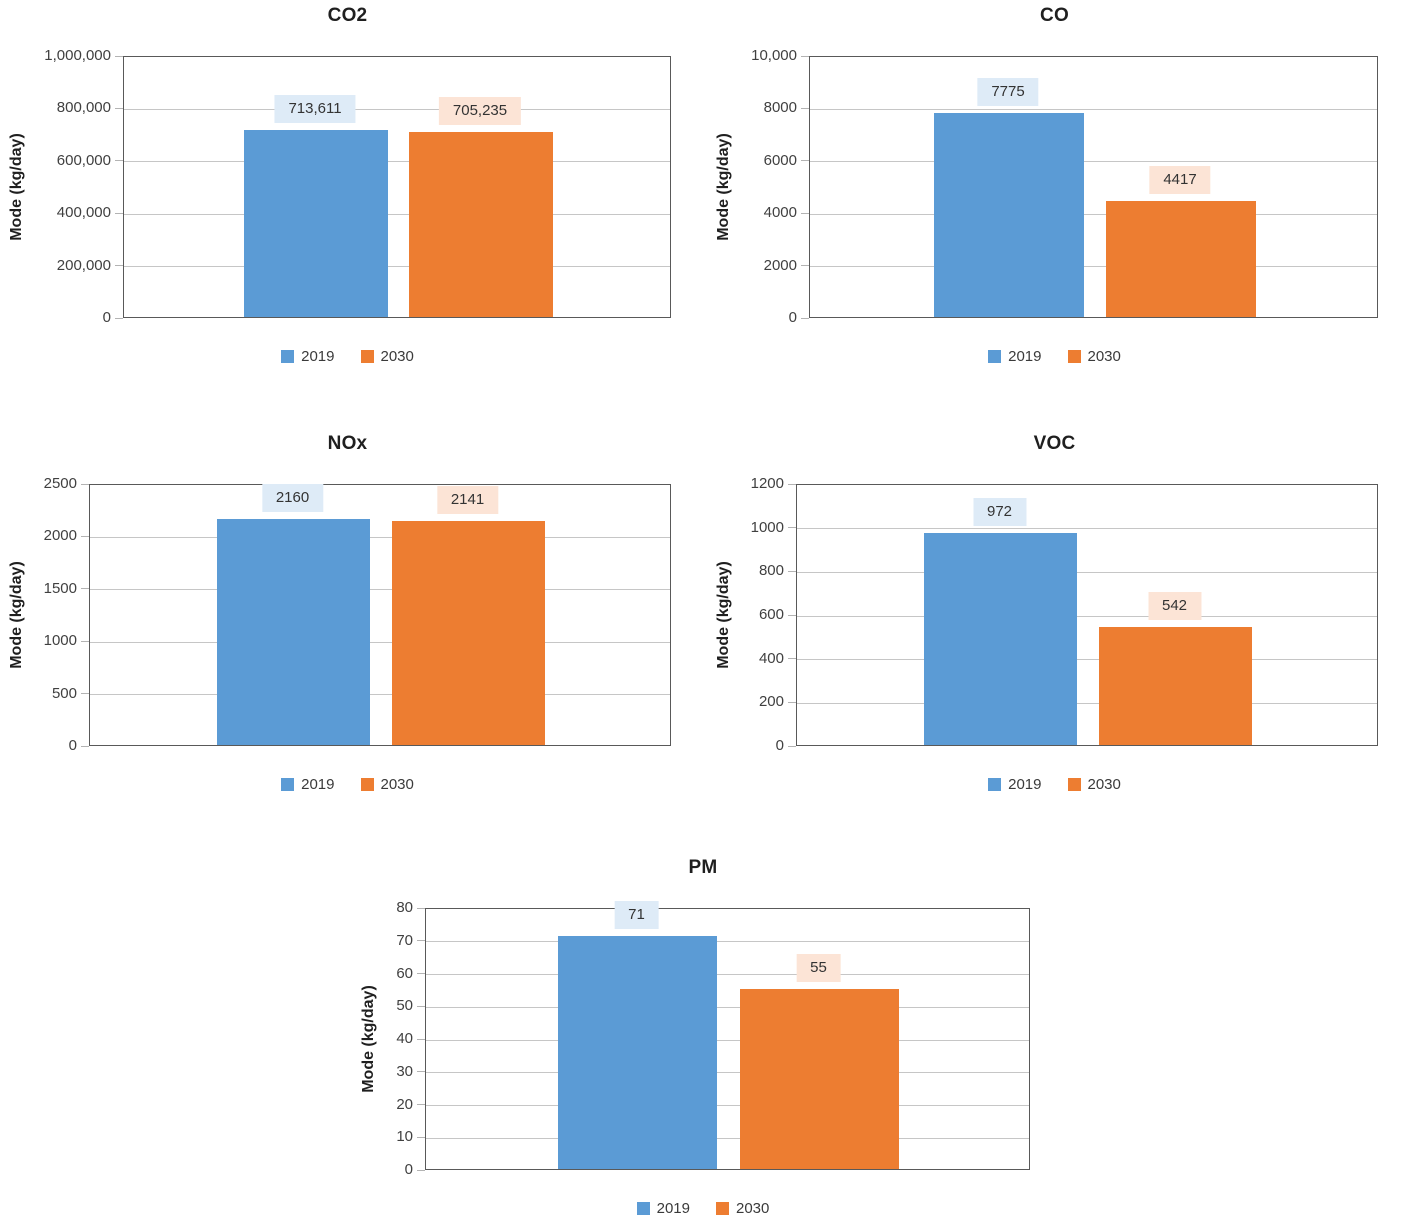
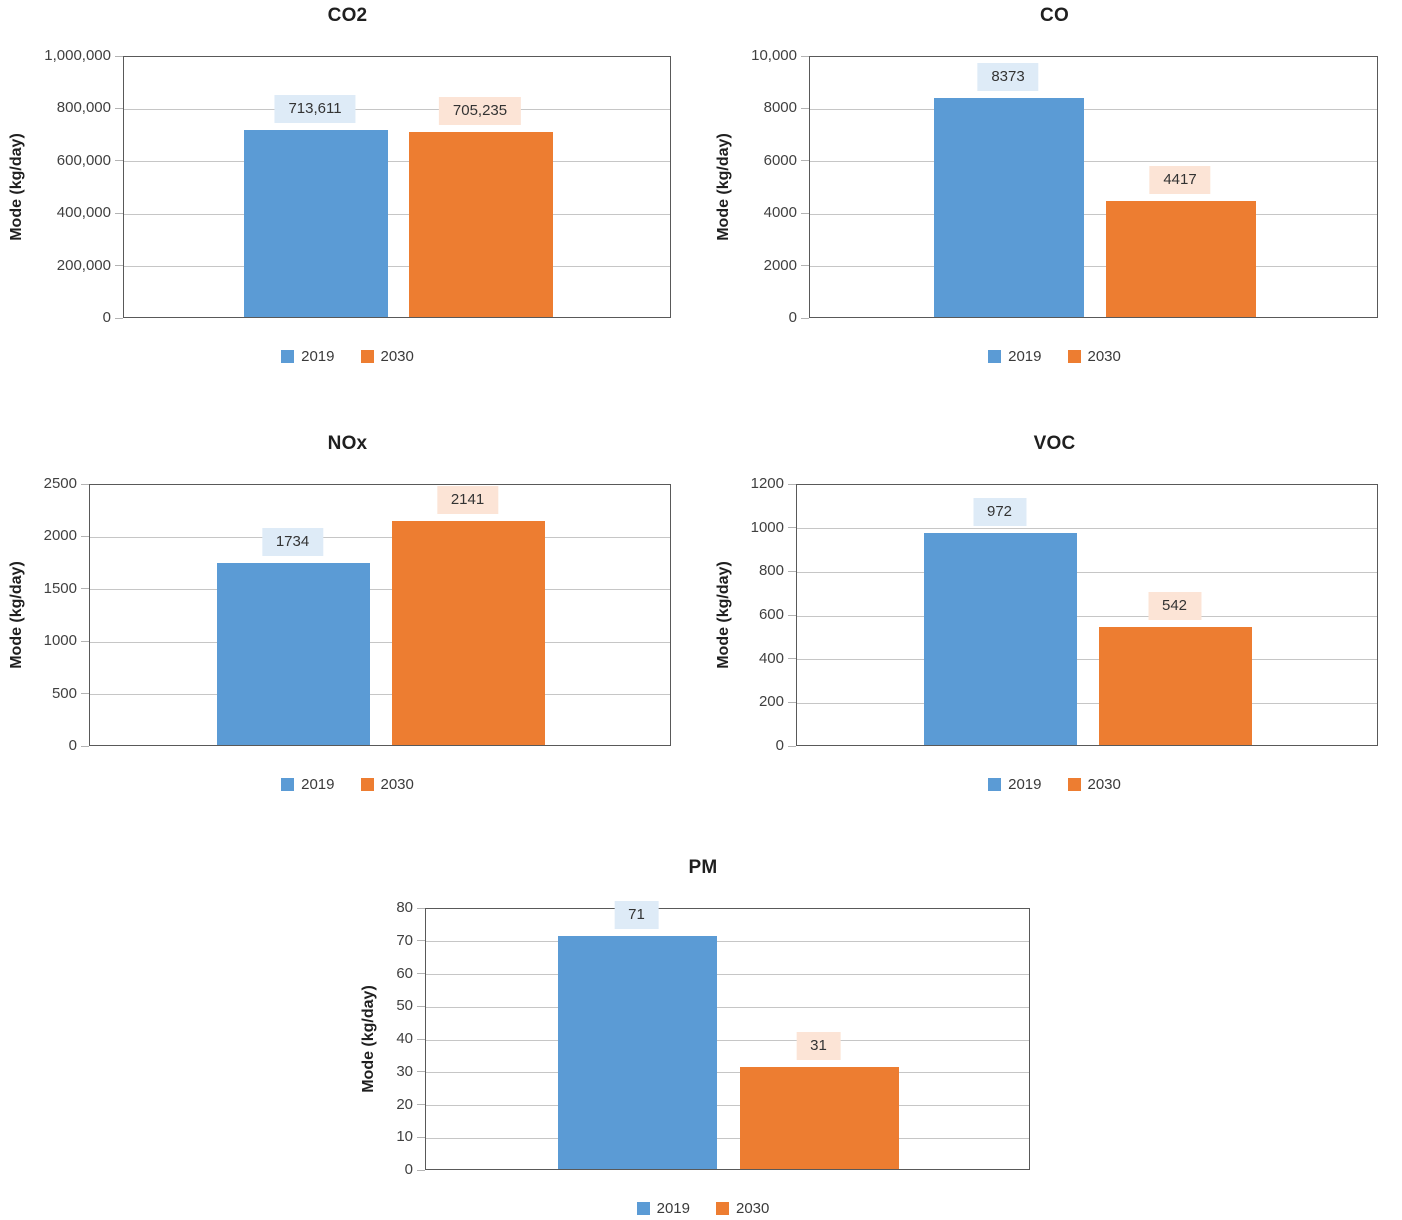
CO/2019: 7775 -> 8373
NOx/2019: 2160 -> 1734
PM/2030: 55 -> 31
